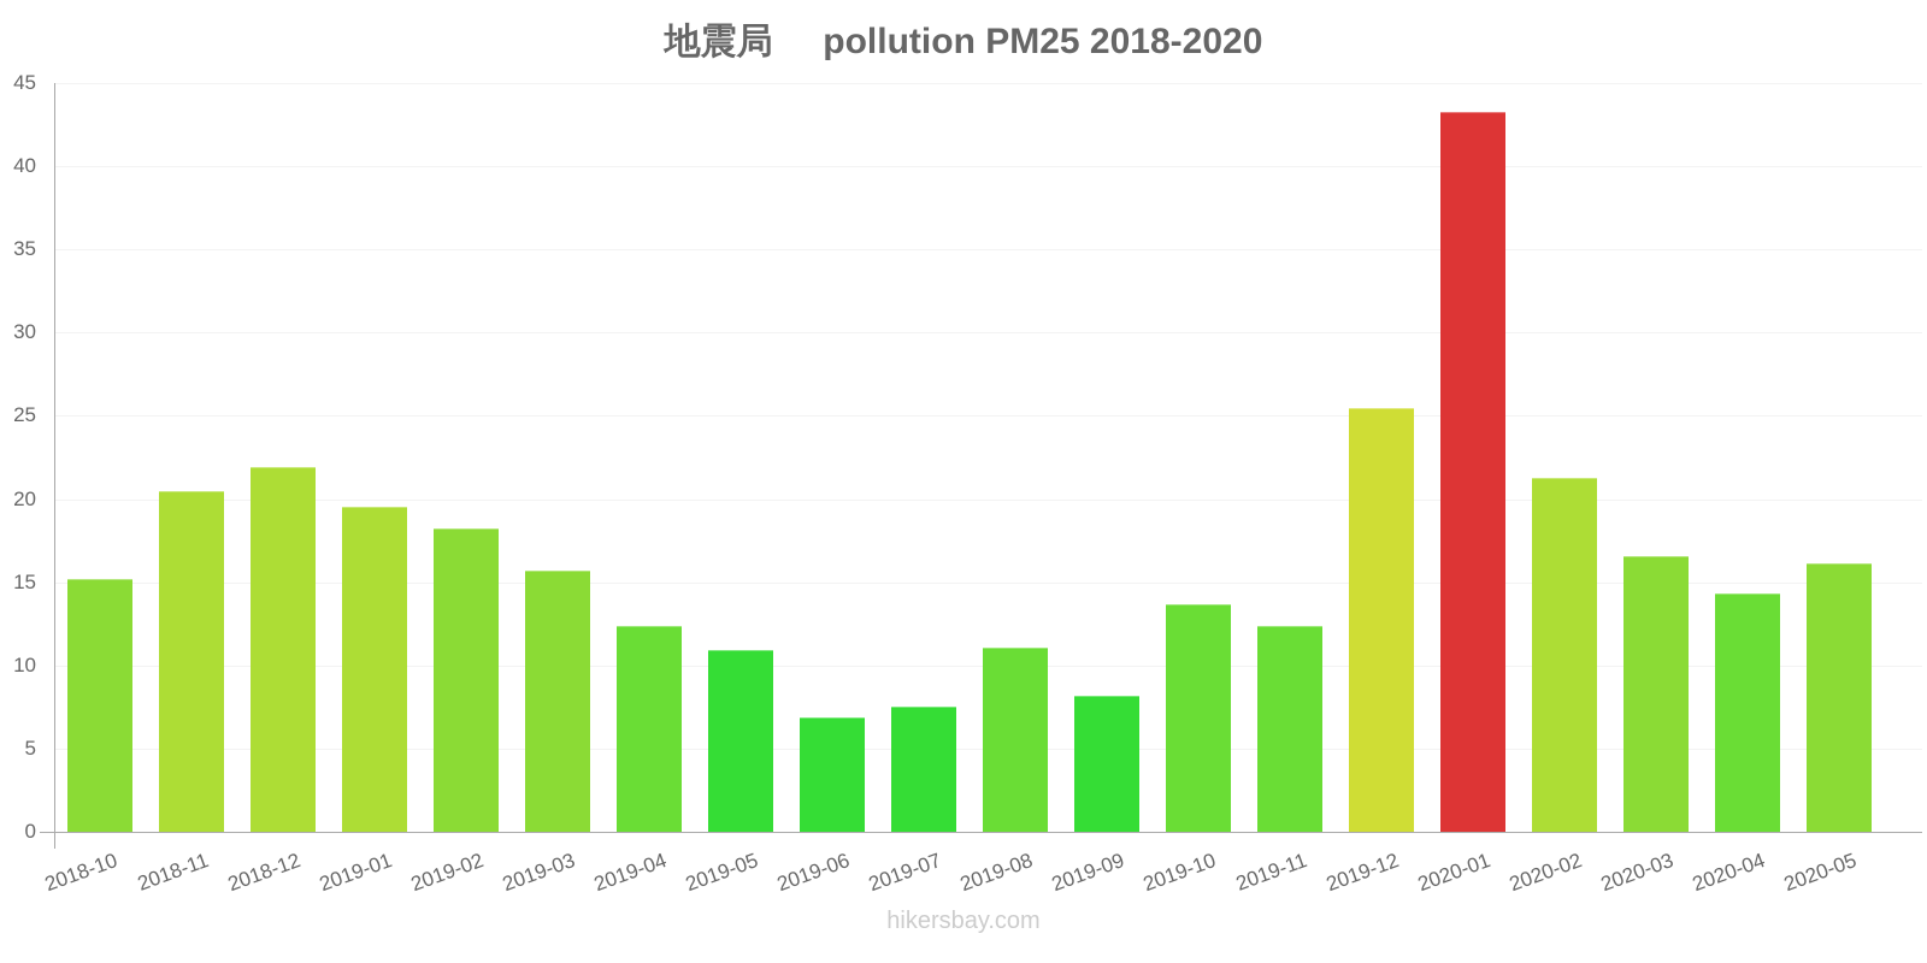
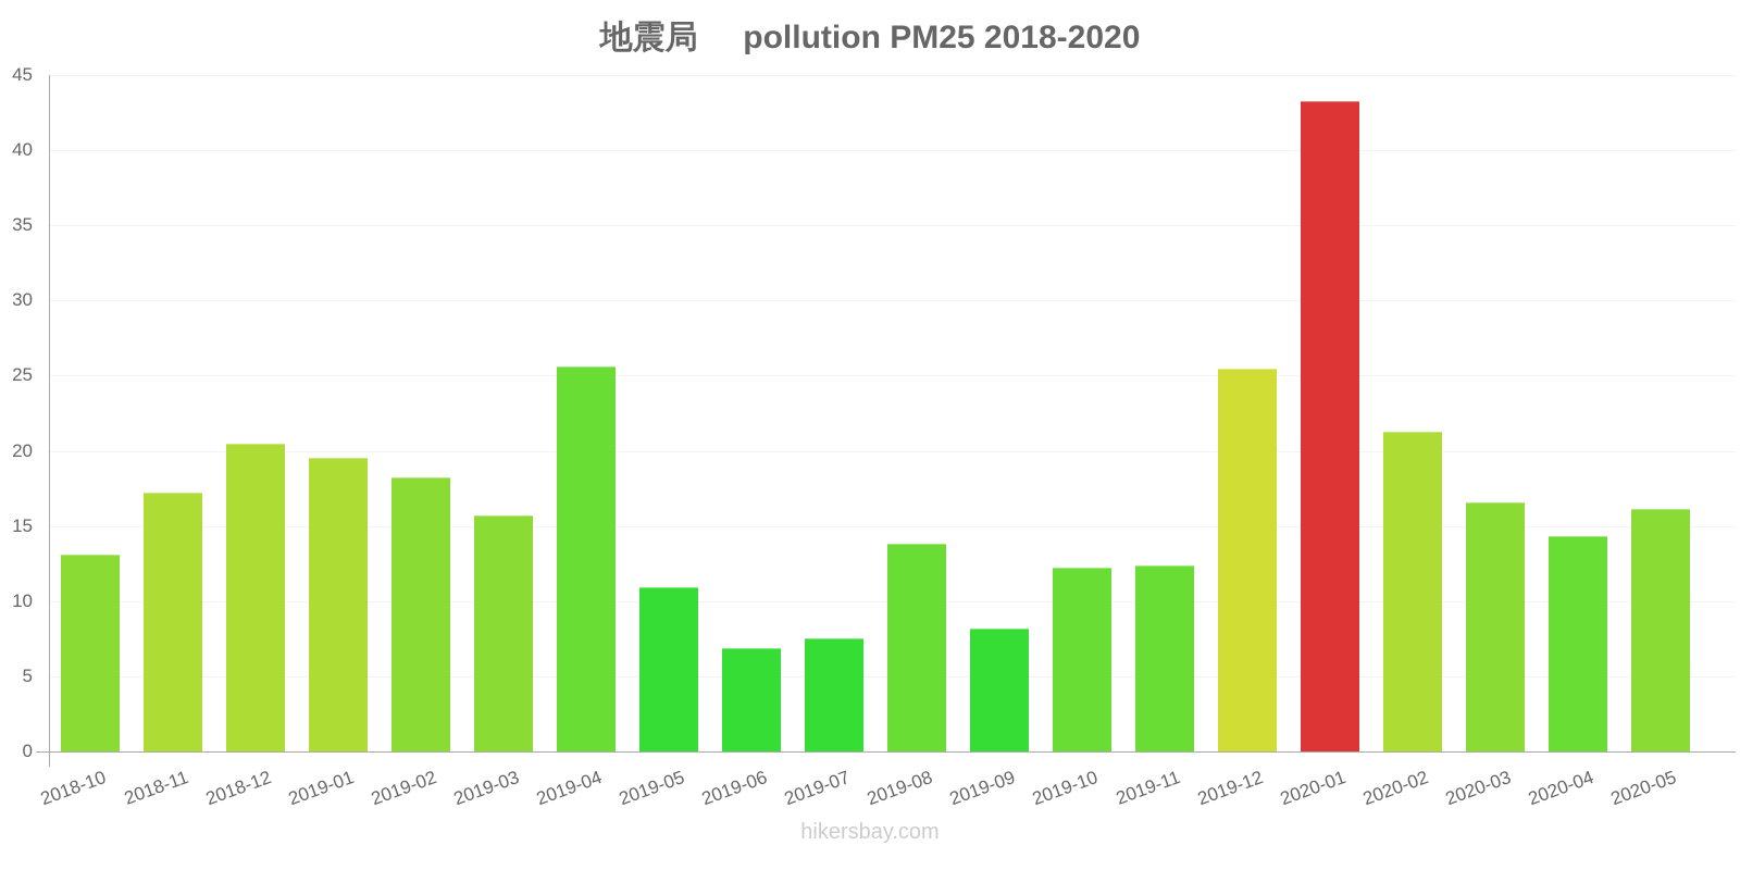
2018-10: 15.2 -> 13.1
2018-11: 20.5 -> 17.2
2018-12: 21.9 -> 20.5
2019-04: 12.4 -> 25.6
2019-08: 11.1 -> 13.8
2019-10: 13.7 -> 12.2
